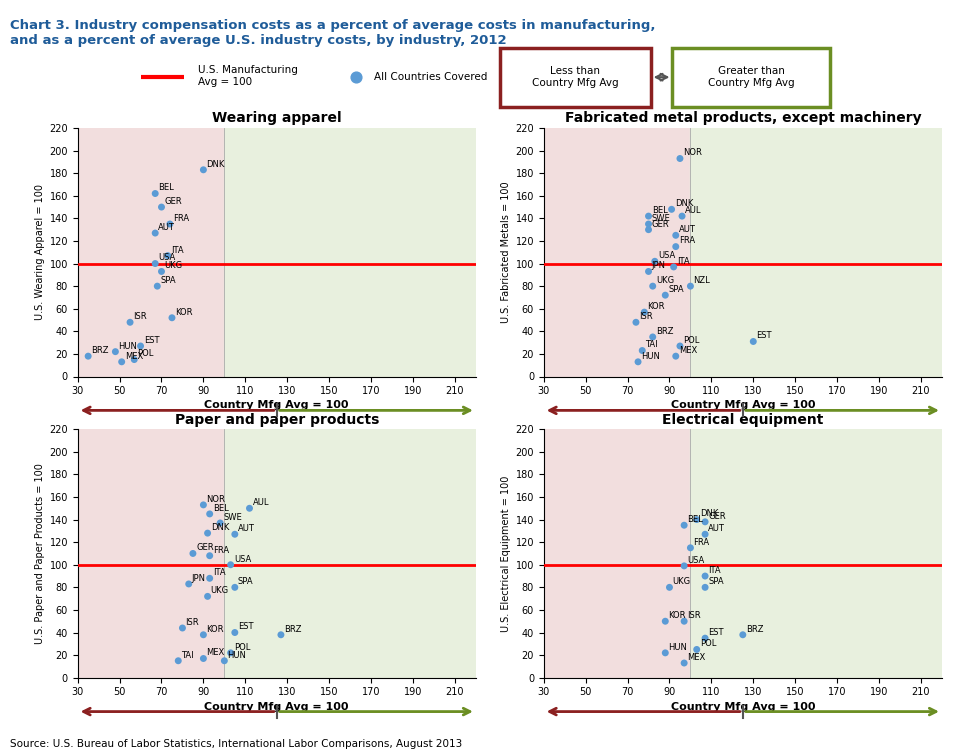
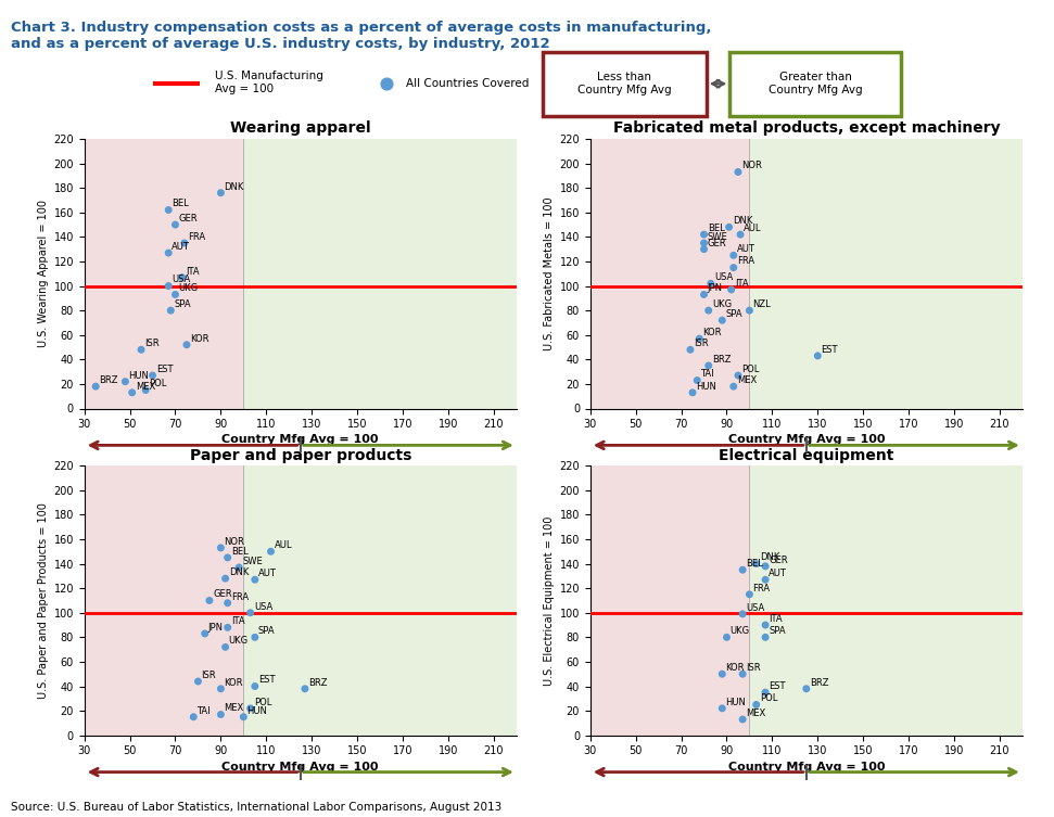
Wearing apparel/90: 183 -> 176
Fabricated metal products, except machinery/130: 31 -> 43
